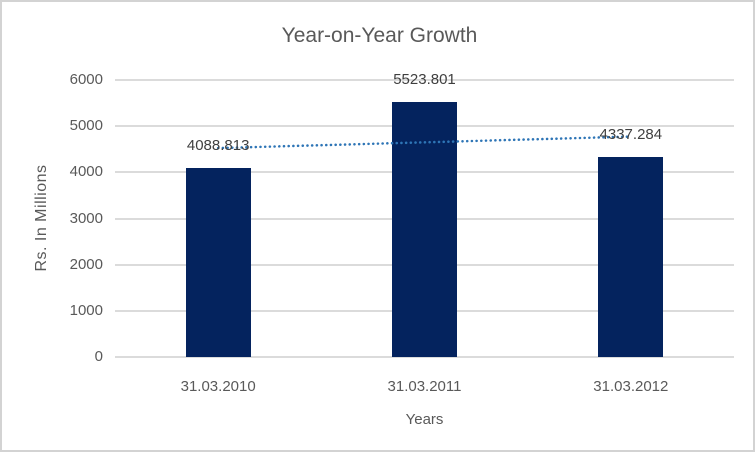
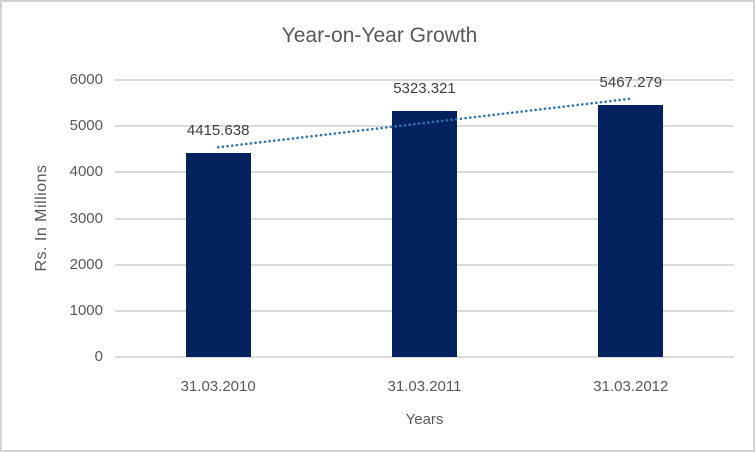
31.03.2010: 4088.813 -> 4415.638
31.03.2011: 5523.801 -> 5323.321
31.03.2012: 4337.284 -> 5467.279
